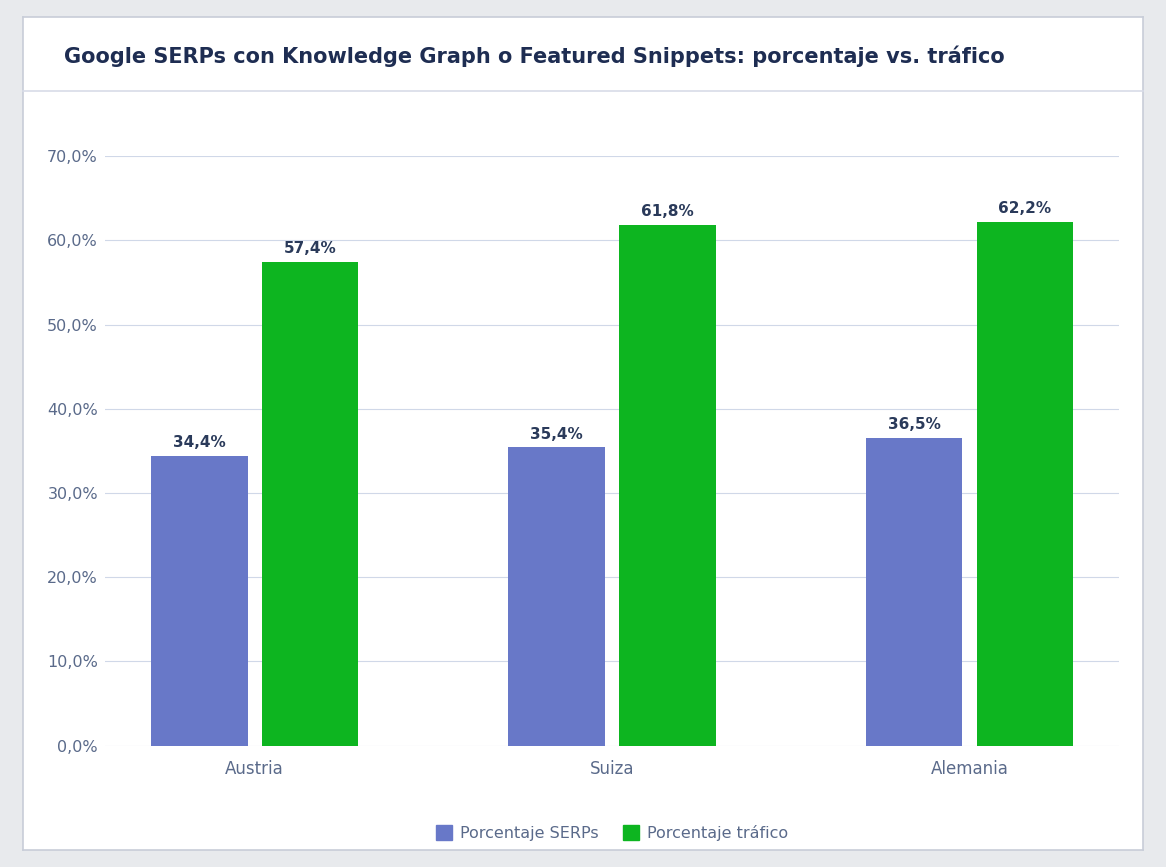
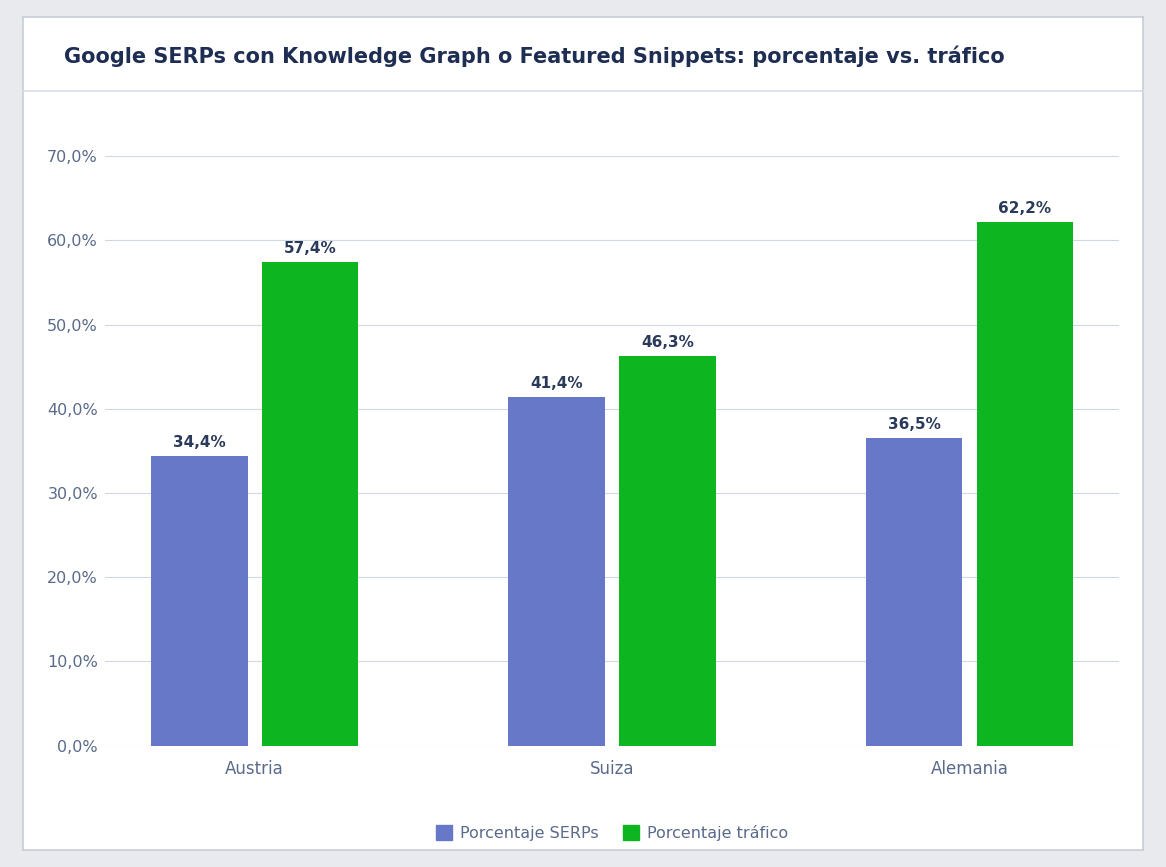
Porcentaje SERPs/Suiza: 35,4% -> 41,4%
Porcentaje tráfico/Suiza: 61,8% -> 46,3%
